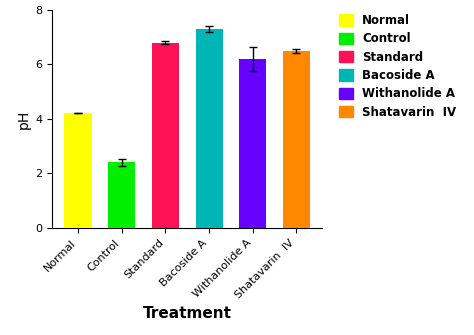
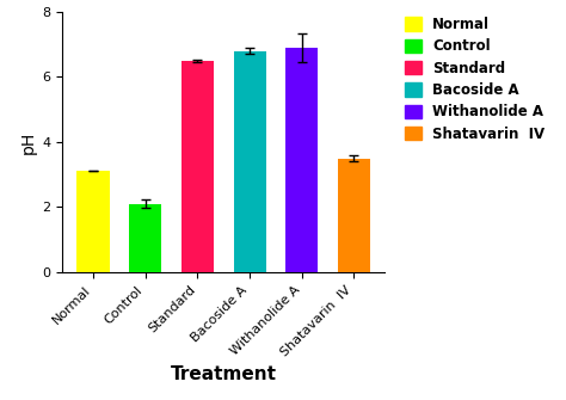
Normal: 4.2 -> 3.1
Control: 2.4 -> 2.1
Standard: 6.8 -> 6.5
Bacoside A: 7.3 -> 6.8
Withanolide A: 6.2 -> 6.9
Shatavarin IV: 6.5 -> 3.5
